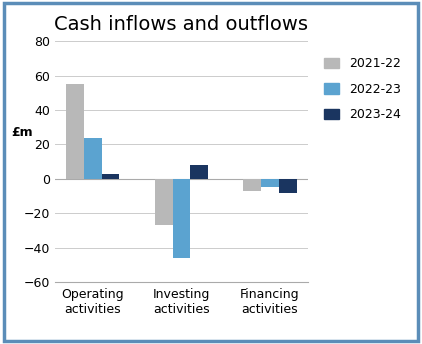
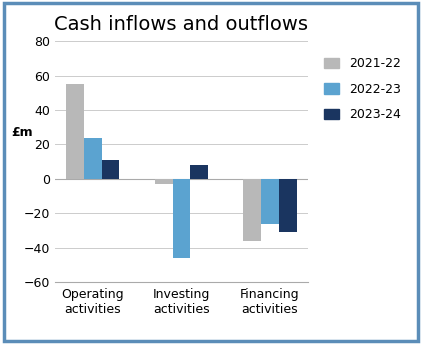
2023-24/Operating activities: 3 -> 11
2021-22/Investing activities: -27 -> -3
2021-22/Financing activities: -7 -> -36
2022-23/Financing activities: -5 -> -26
2023-24/Financing activities: -8 -> -31
